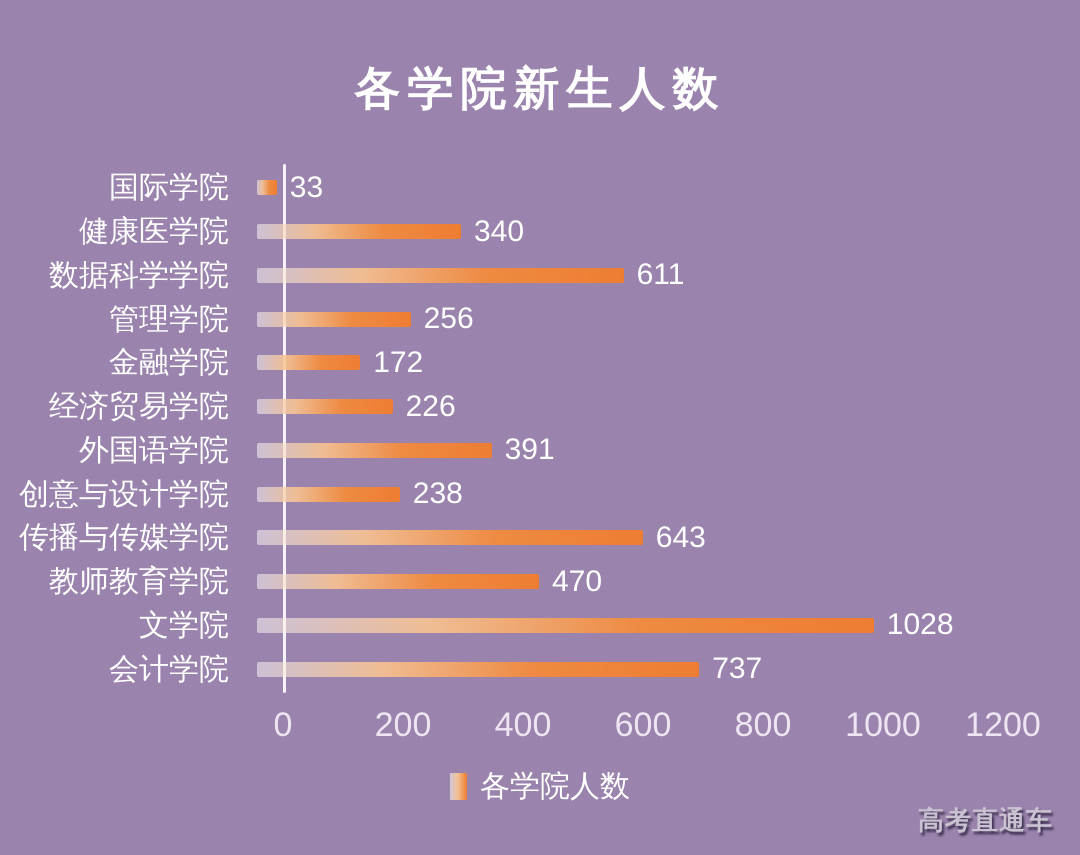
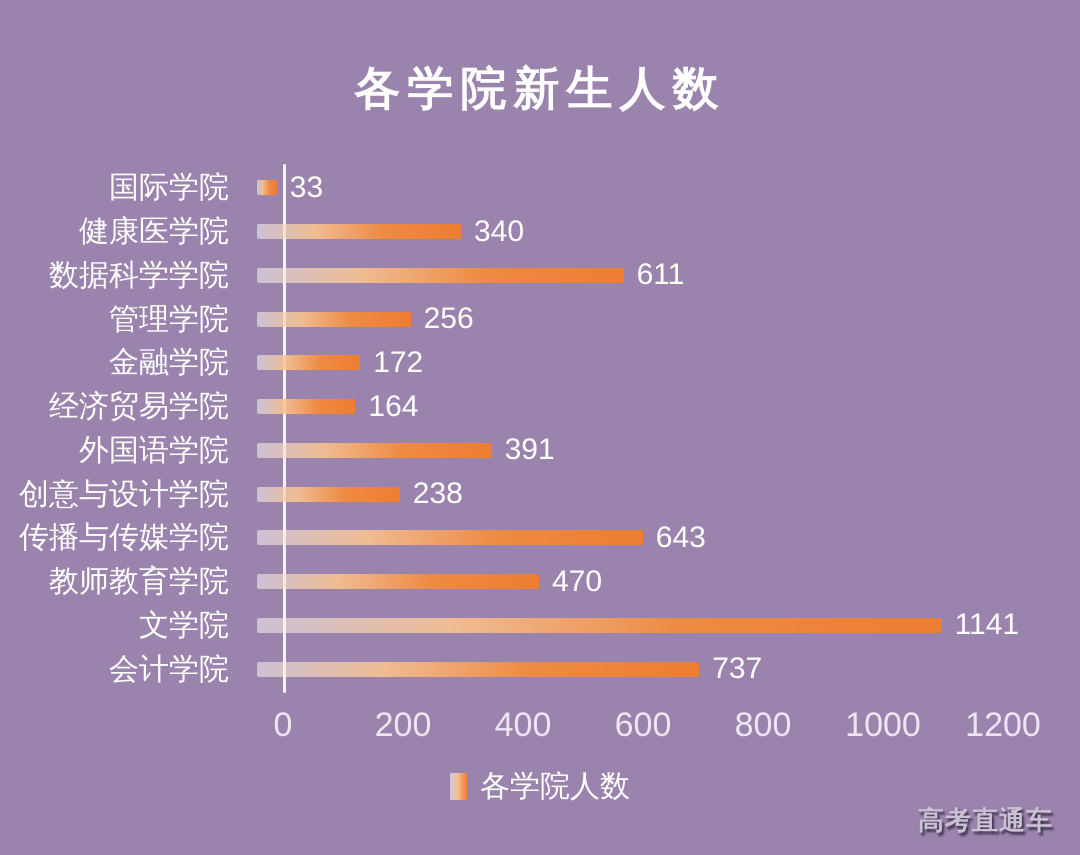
经济贸易学院: 226 -> 164
文学院: 1028 -> 1141
